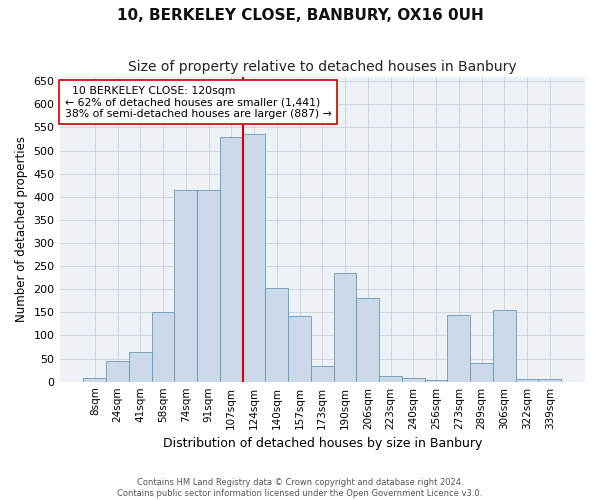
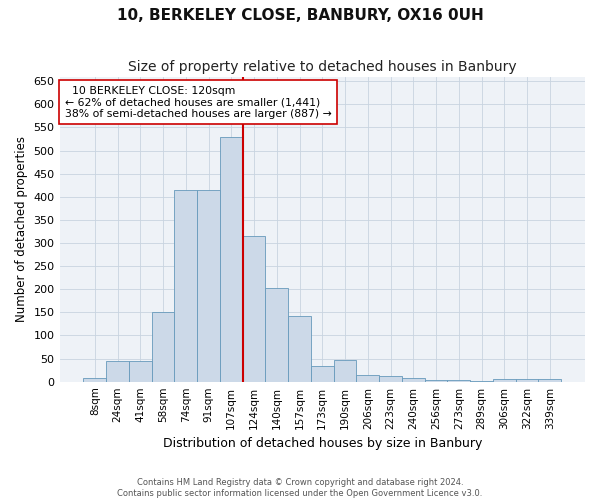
41sqm: 65 -> 44
124sqm: 535 -> 315
190sqm: 235 -> 47
206sqm: 180 -> 14
273sqm: 145 -> 3
289sqm: 40 -> 1
306sqm: 155 -> 5
